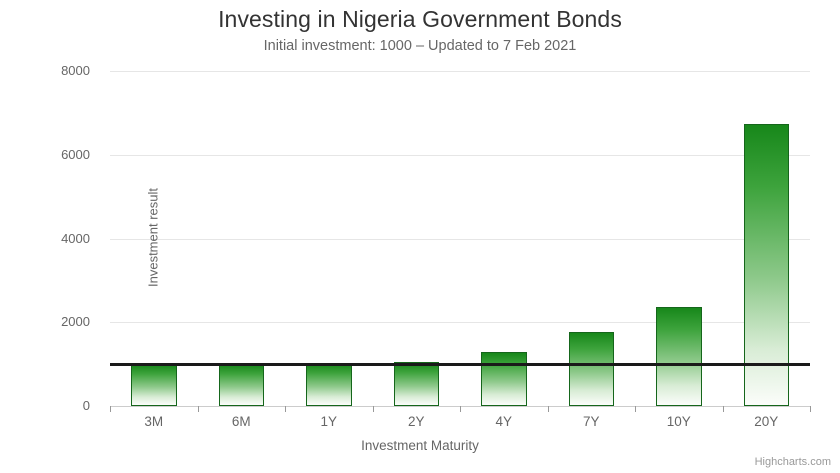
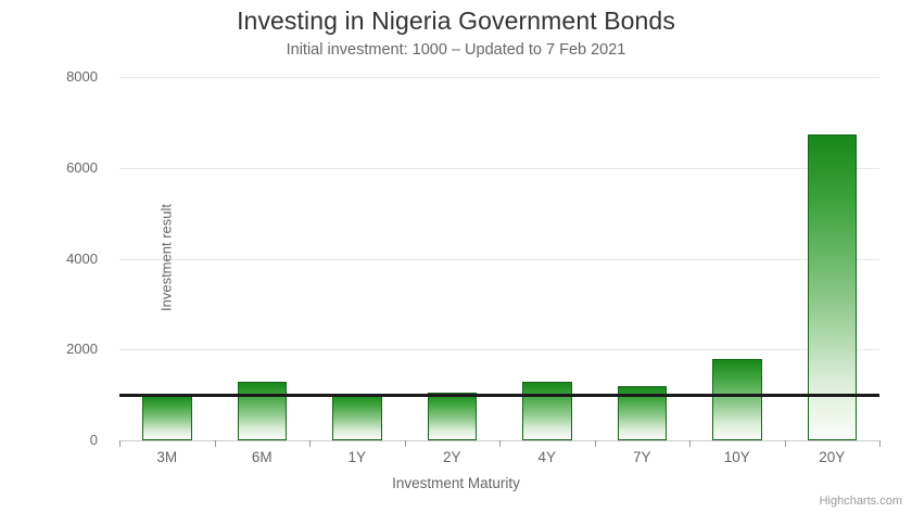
6M: 1000 -> 1300
7Y: 1800 -> 1200
10Y: 2400 -> 1800
